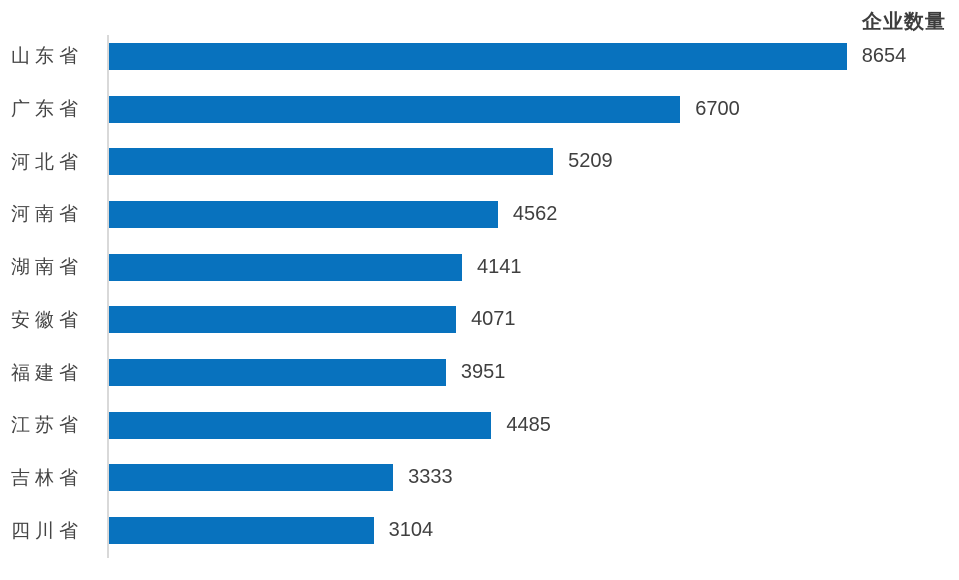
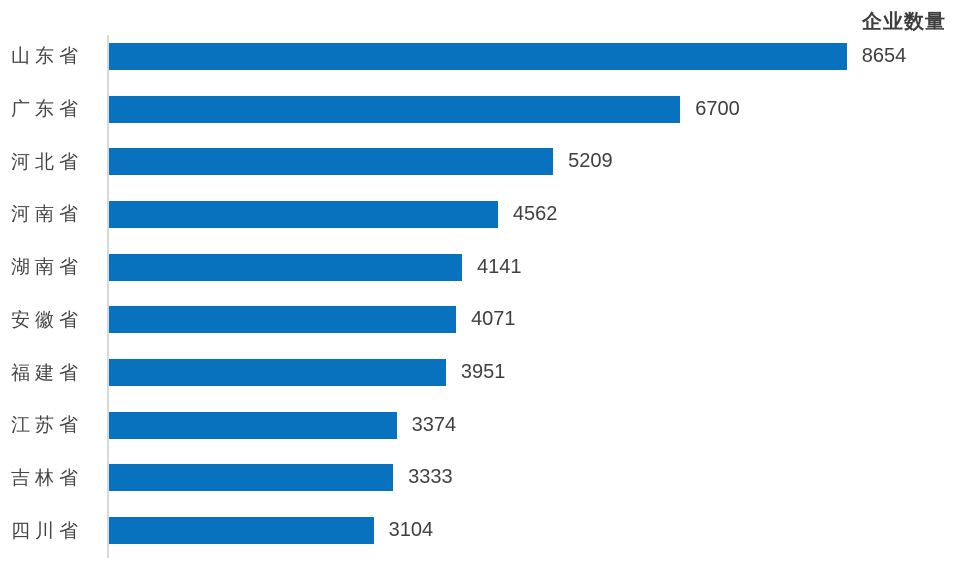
江苏省: 4485 -> 3374
